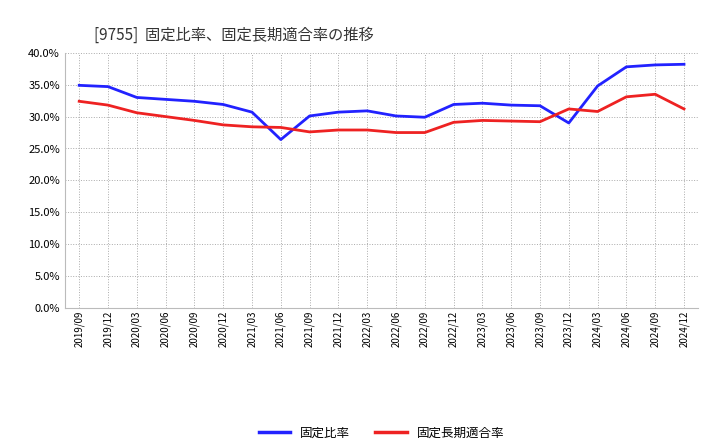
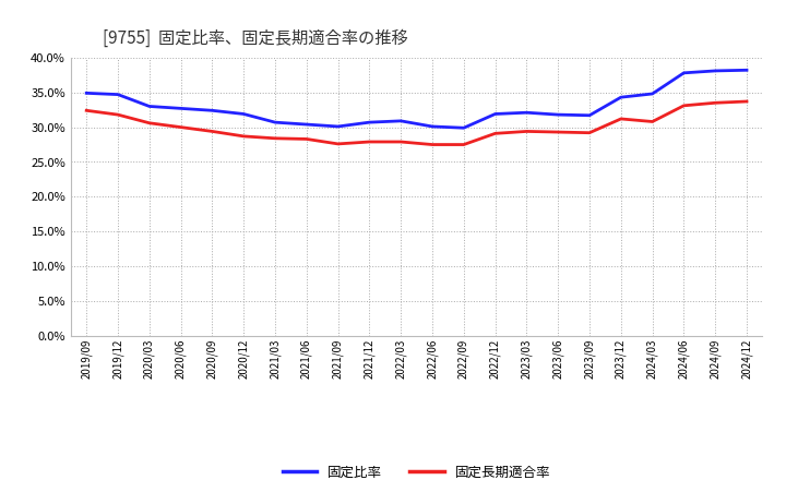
固定比率/2021/06: 26.4% -> 30.4%
固定比率/2023/12: 29.0% -> 34.3%
固定長期適合率/2024/12: 31.2% -> 33.7%
